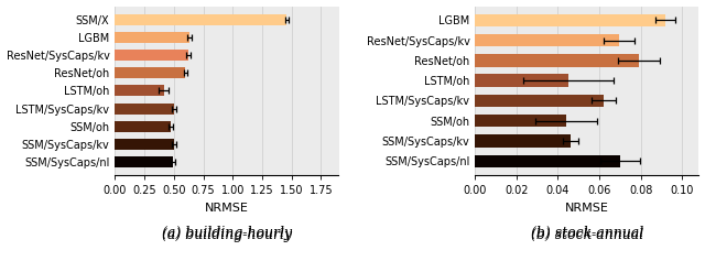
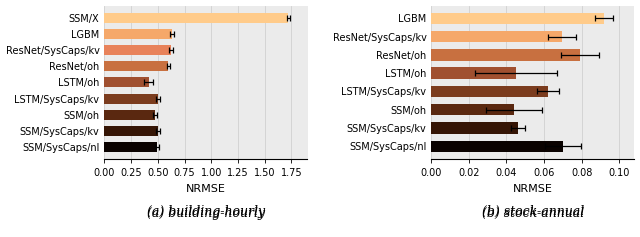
SSM/X: 1.46 -> 1.72
